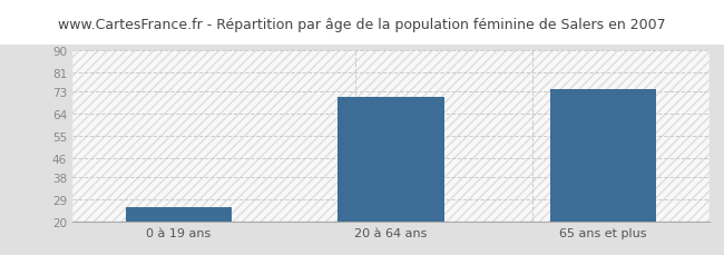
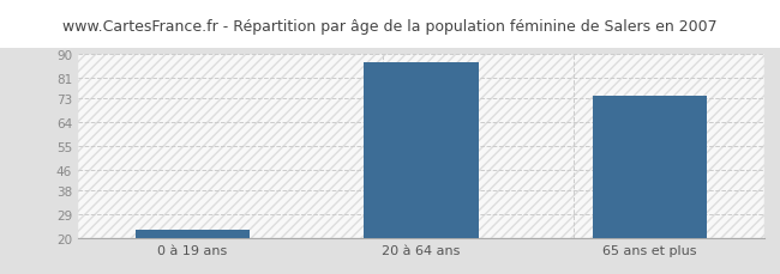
0 à 19 ans: 26 -> 23
20 à 64 ans: 71 -> 87
